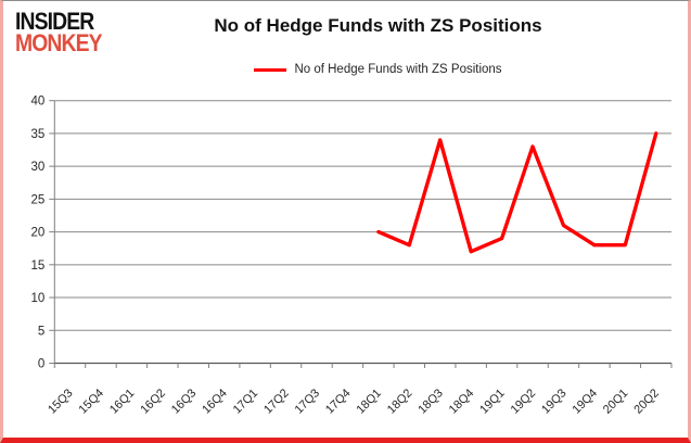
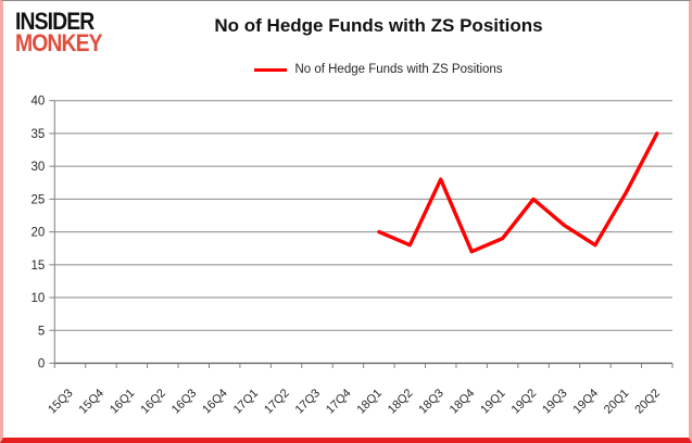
18Q3: 34 -> 28
19Q2: 33 -> 25
20Q1: 18 -> 26
